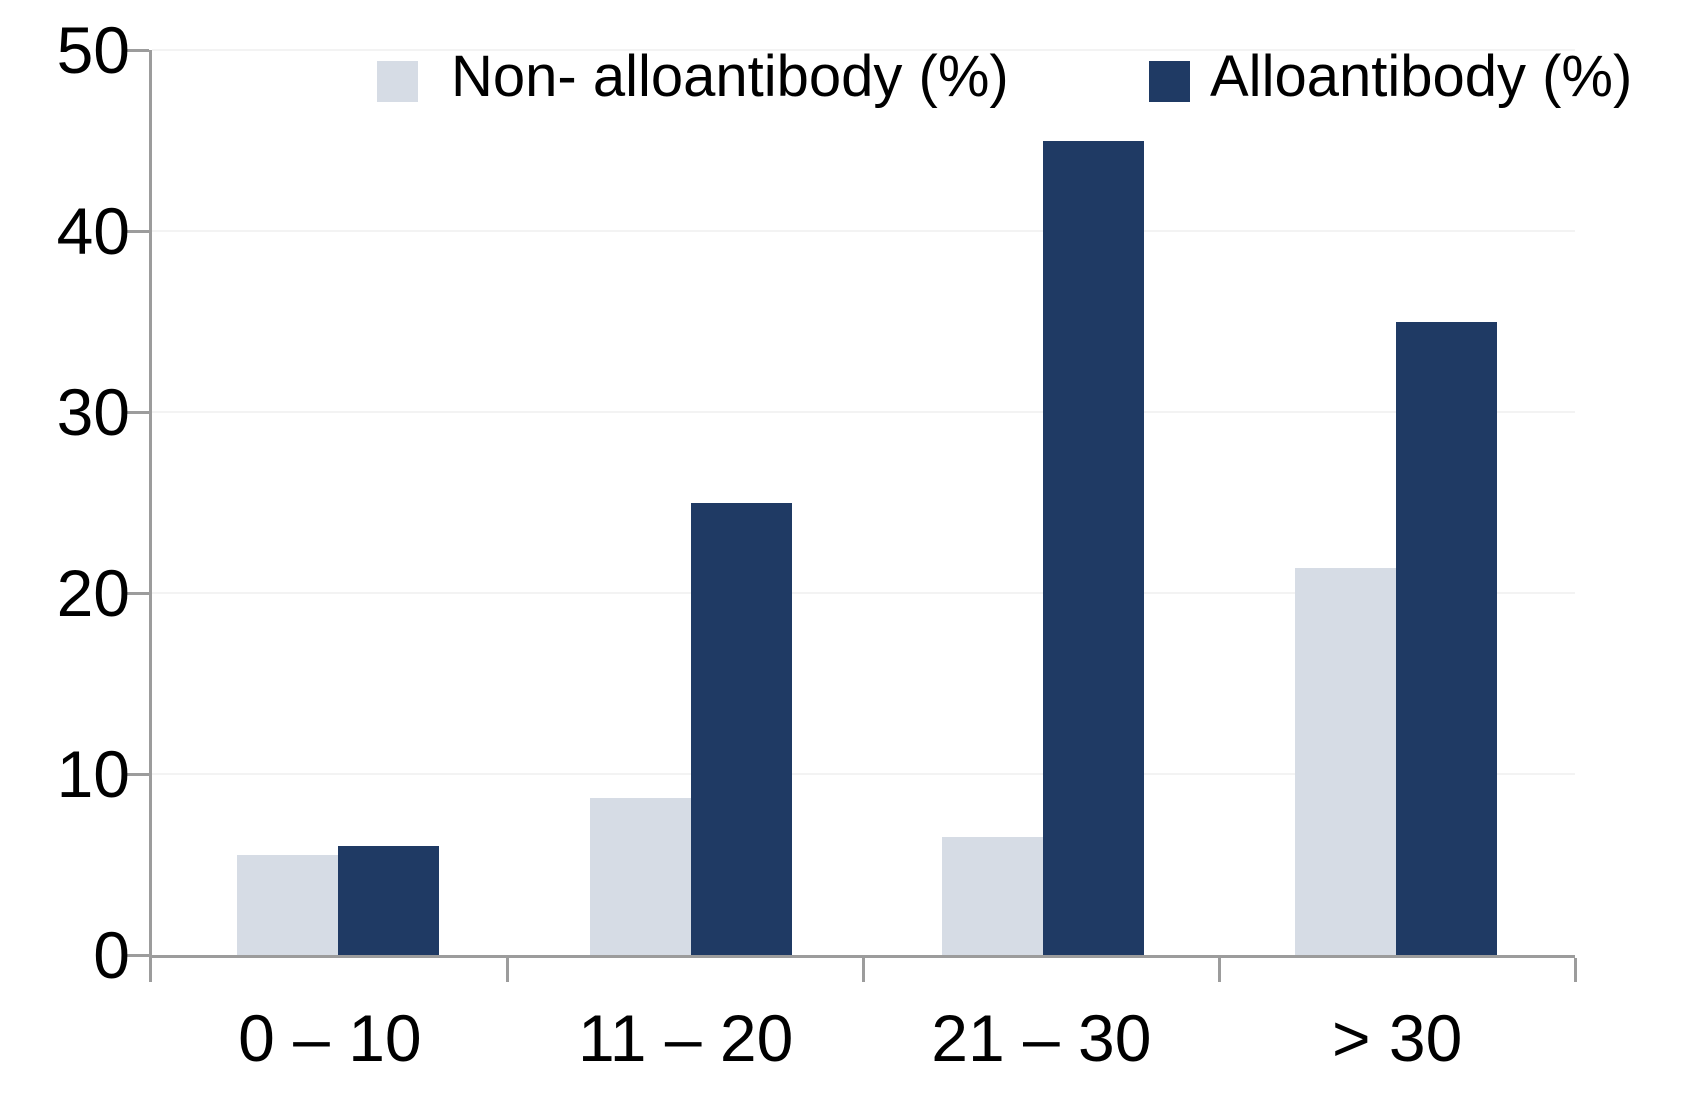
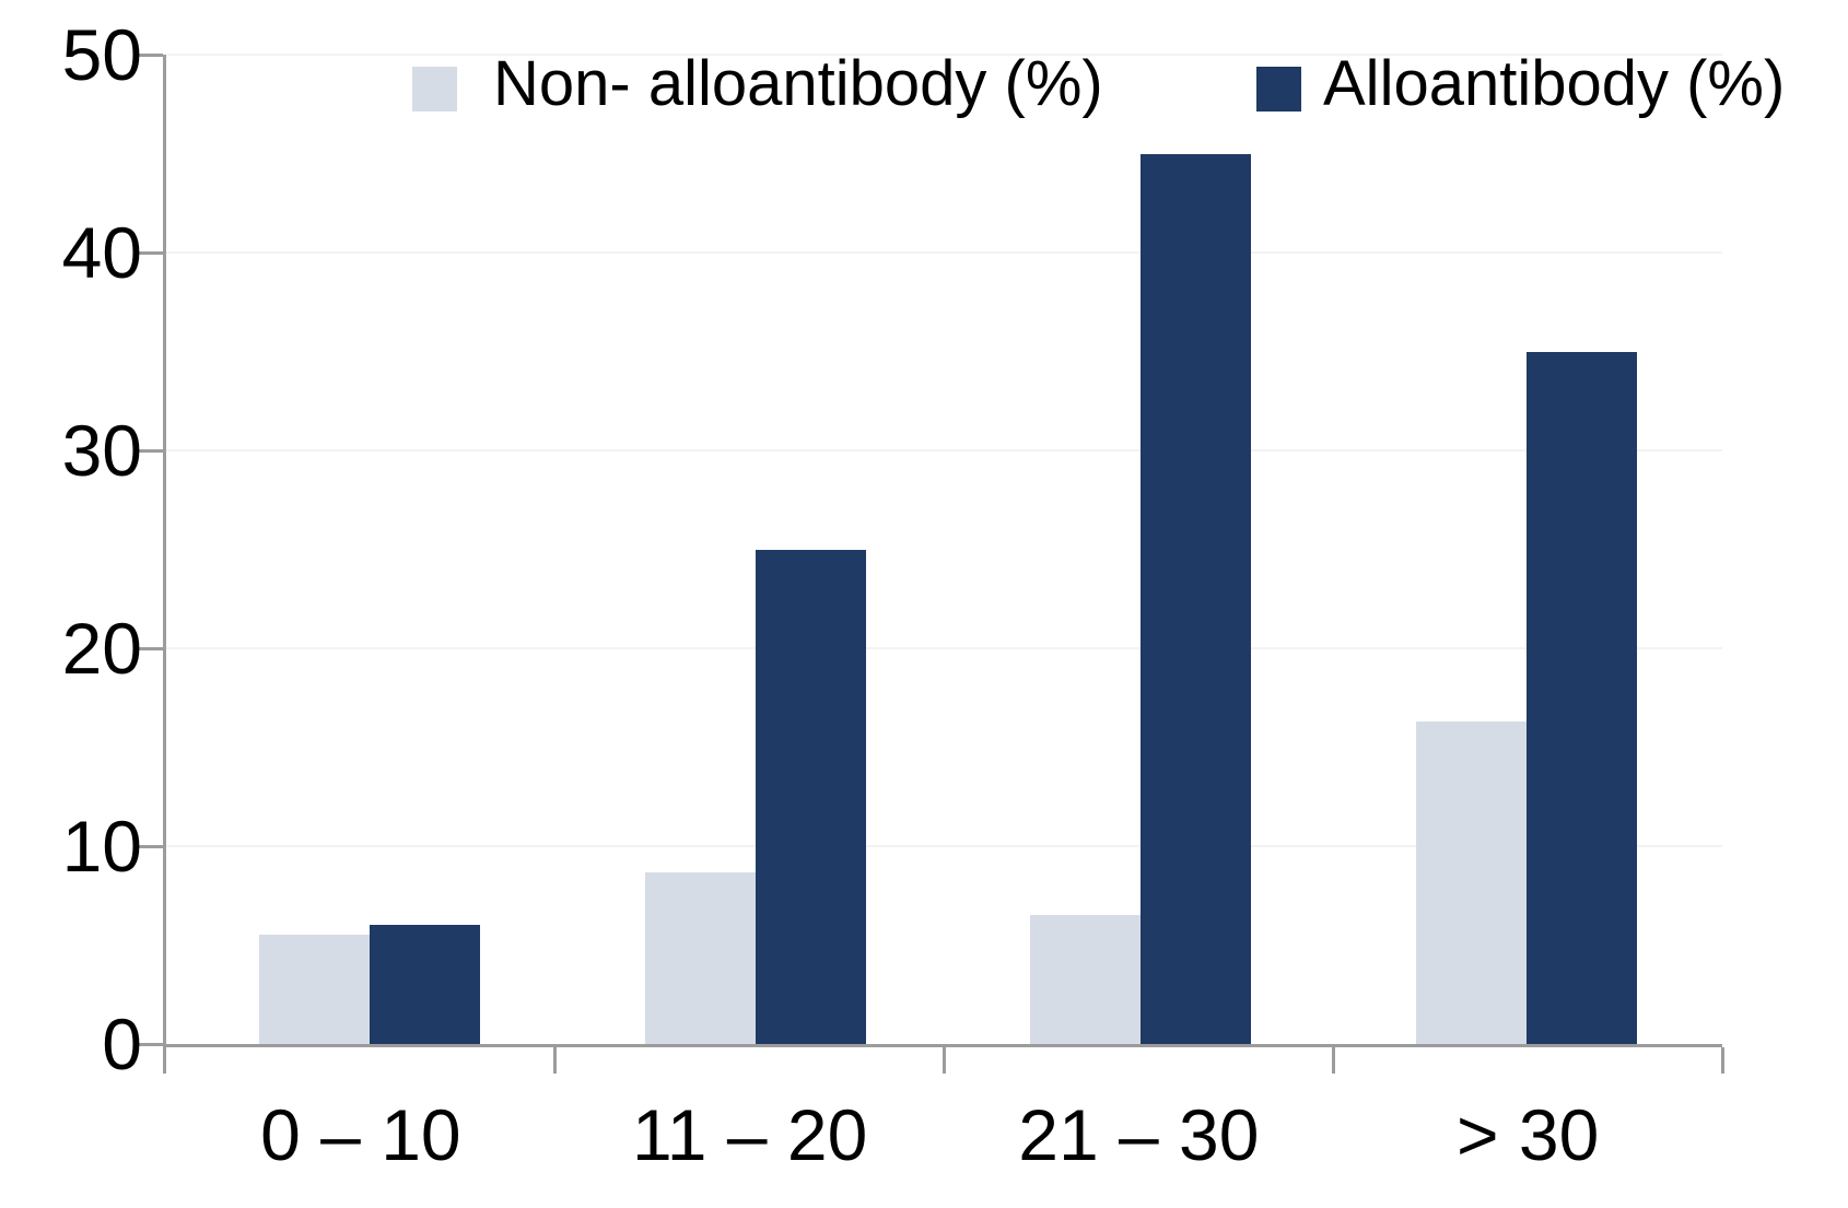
Non- alloantibody (%)/> 30: 21.4 -> 16.3
